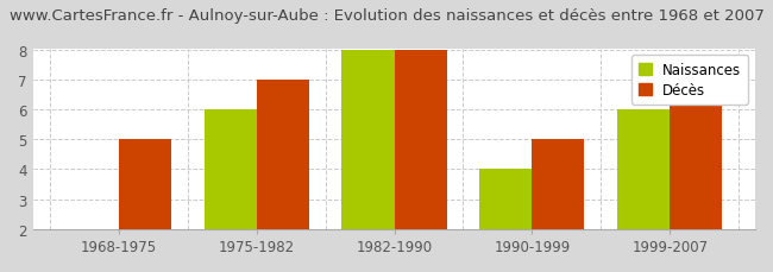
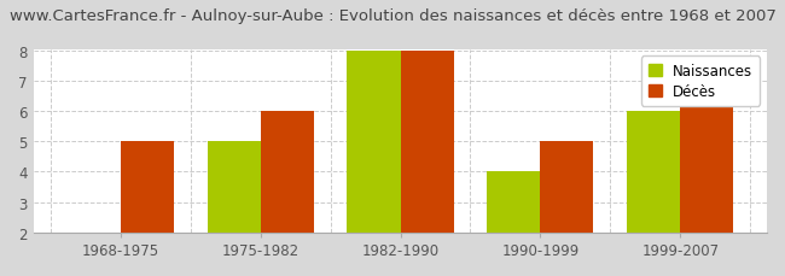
Naissances/1975-1982: 6 -> 5
Décès/1975-1982: 7.0 -> 6.0
